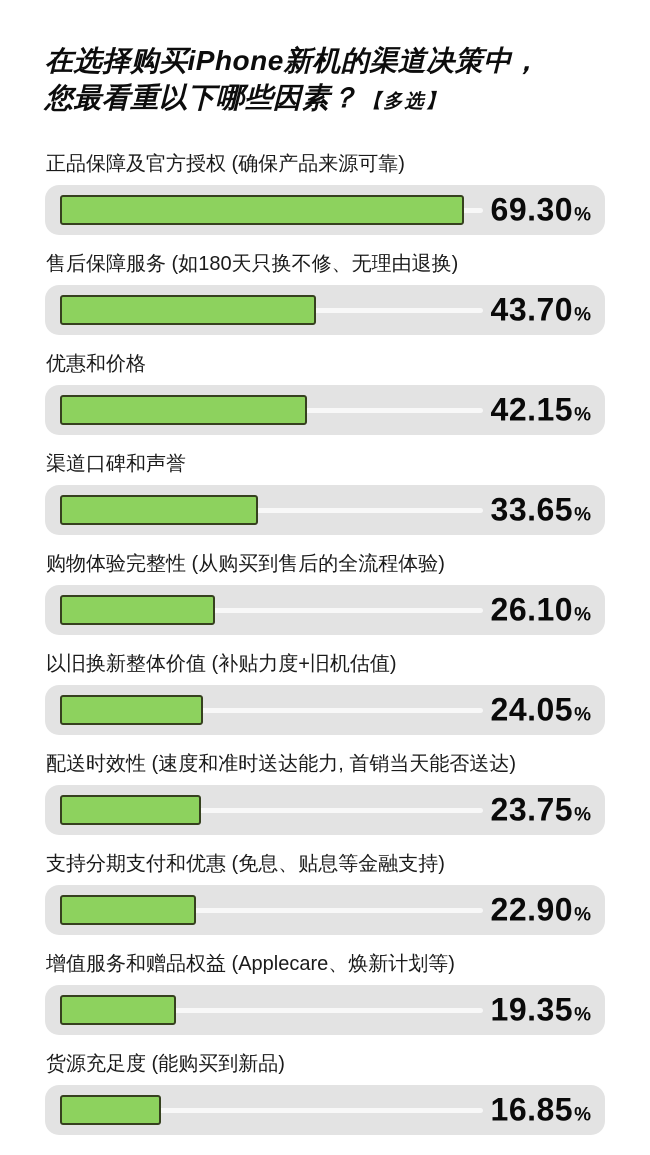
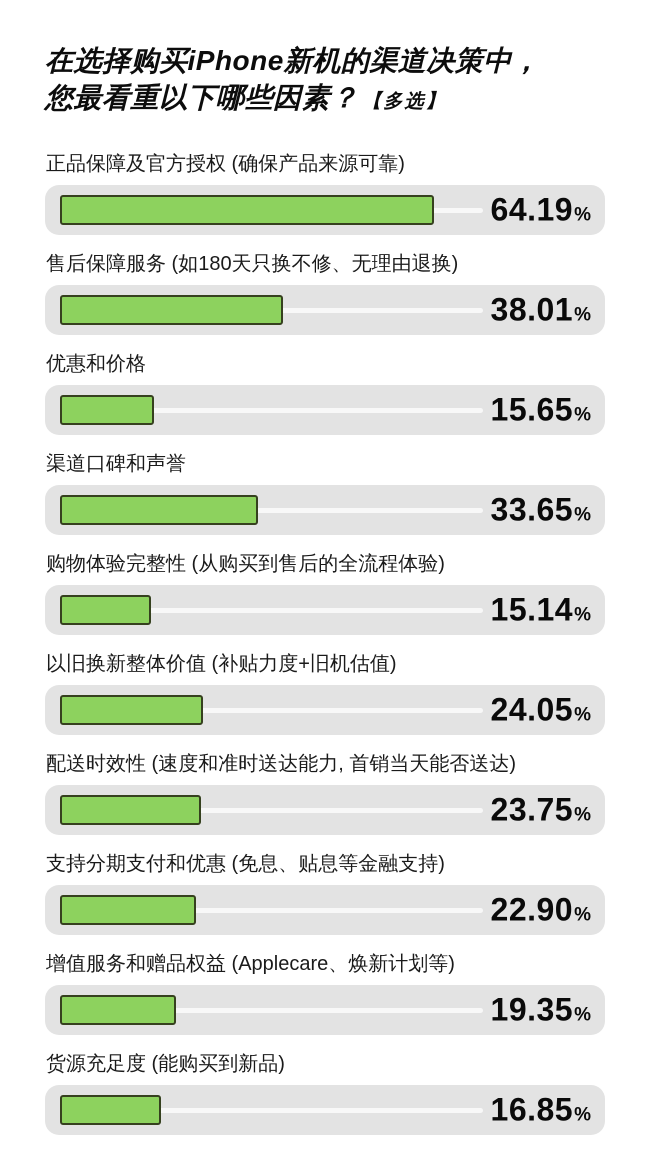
正品保障及官方授权 (确保产品来源可靠): 69.30 -> 64.19
售后保障服务 (如180天只换不修、无理由退换): 43.70 -> 38.01
优惠和价格: 42.15 -> 15.65
购物体验完整性 (从购买到售后的全流程体验): 26.10 -> 15.14
